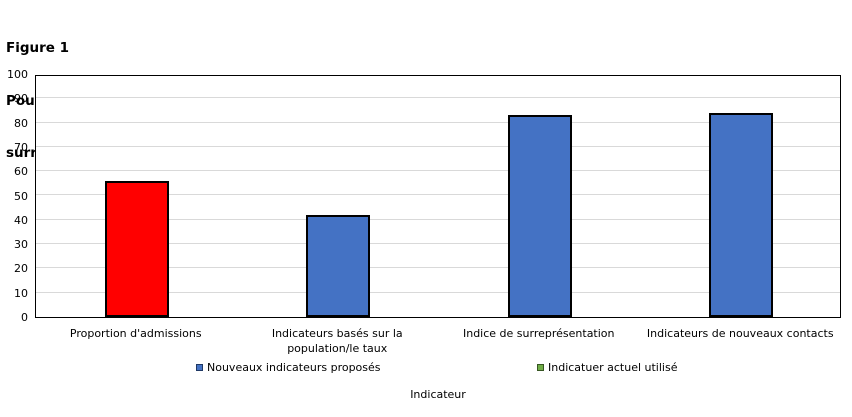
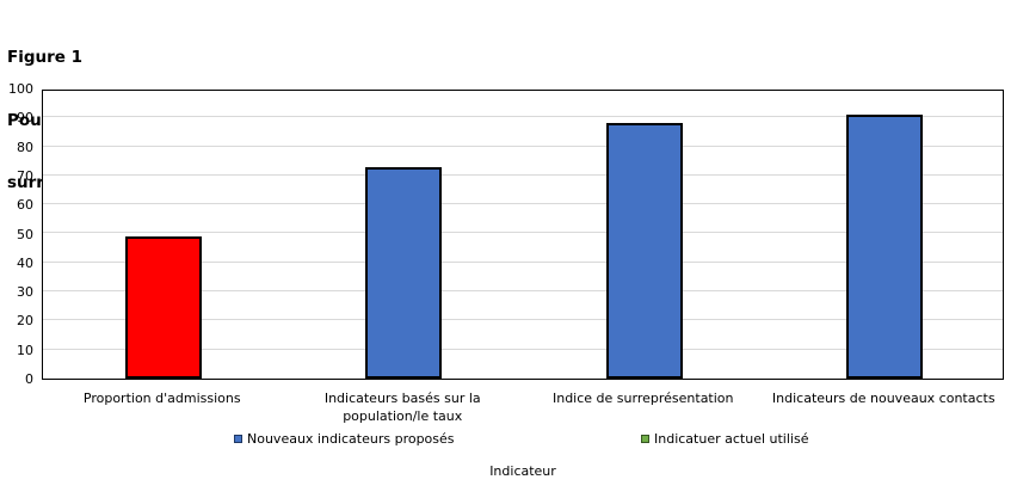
Proportion d'admissions: 56 -> 49
Indicateurs basés sur la population/le taux: 42 -> 73
Indice de surreprésentation: 83 -> 88
Indicateurs de nouveaux contacts: 84 -> 91
